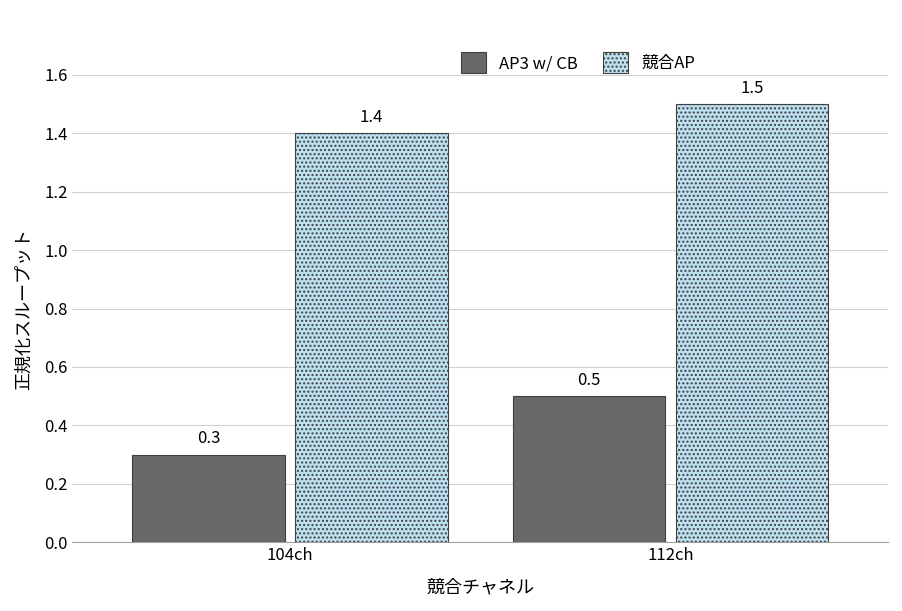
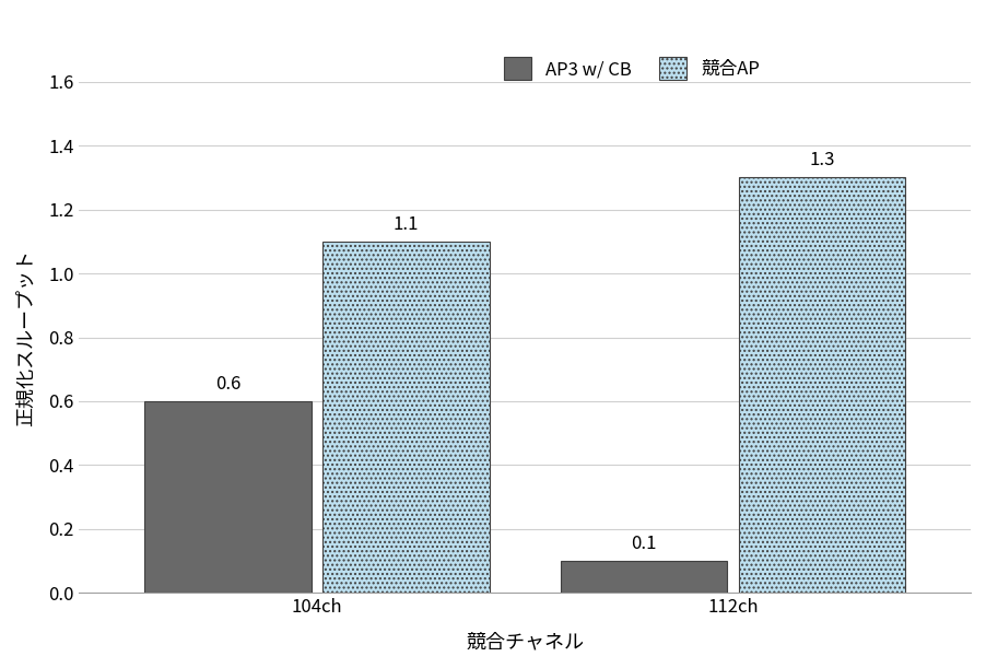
AP3 w/ CB/104ch: 0.3 -> 0.6
競合AP/104ch: 1.4 -> 1.1
AP3 w/ CB/112ch: 0.5 -> 0.1
競合AP/112ch: 1.5 -> 1.3
